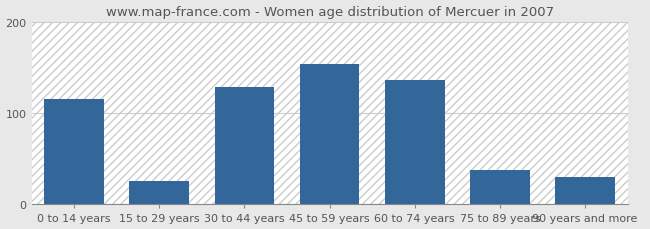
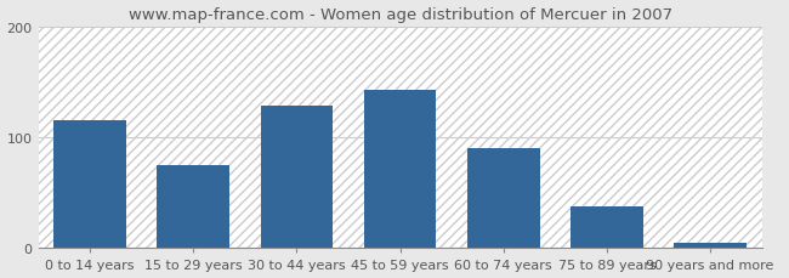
15 to 29 years: 26 -> 75
45 to 59 years: 154 -> 143
60 to 74 years: 136 -> 90
90 years and more: 30 -> 5
